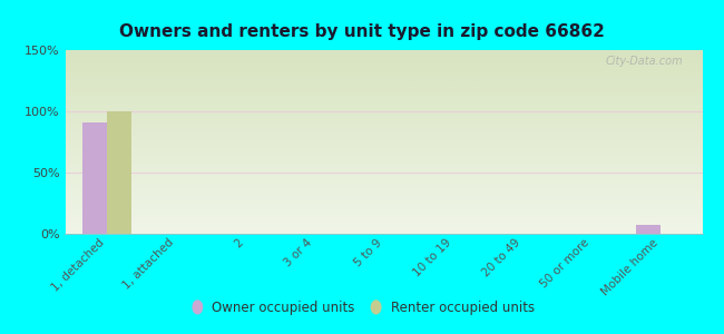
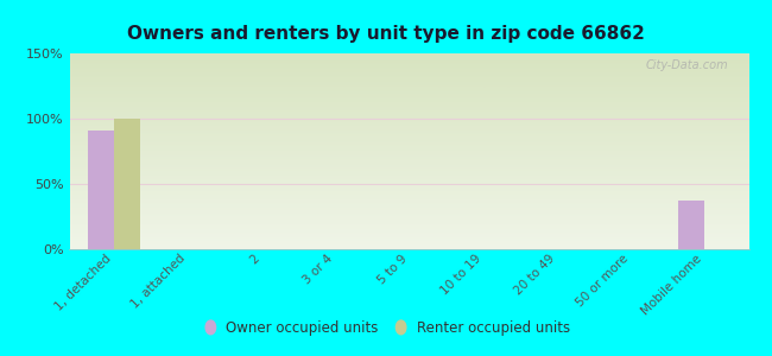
Owner occupied units/Mobile home: 7% -> 37%
